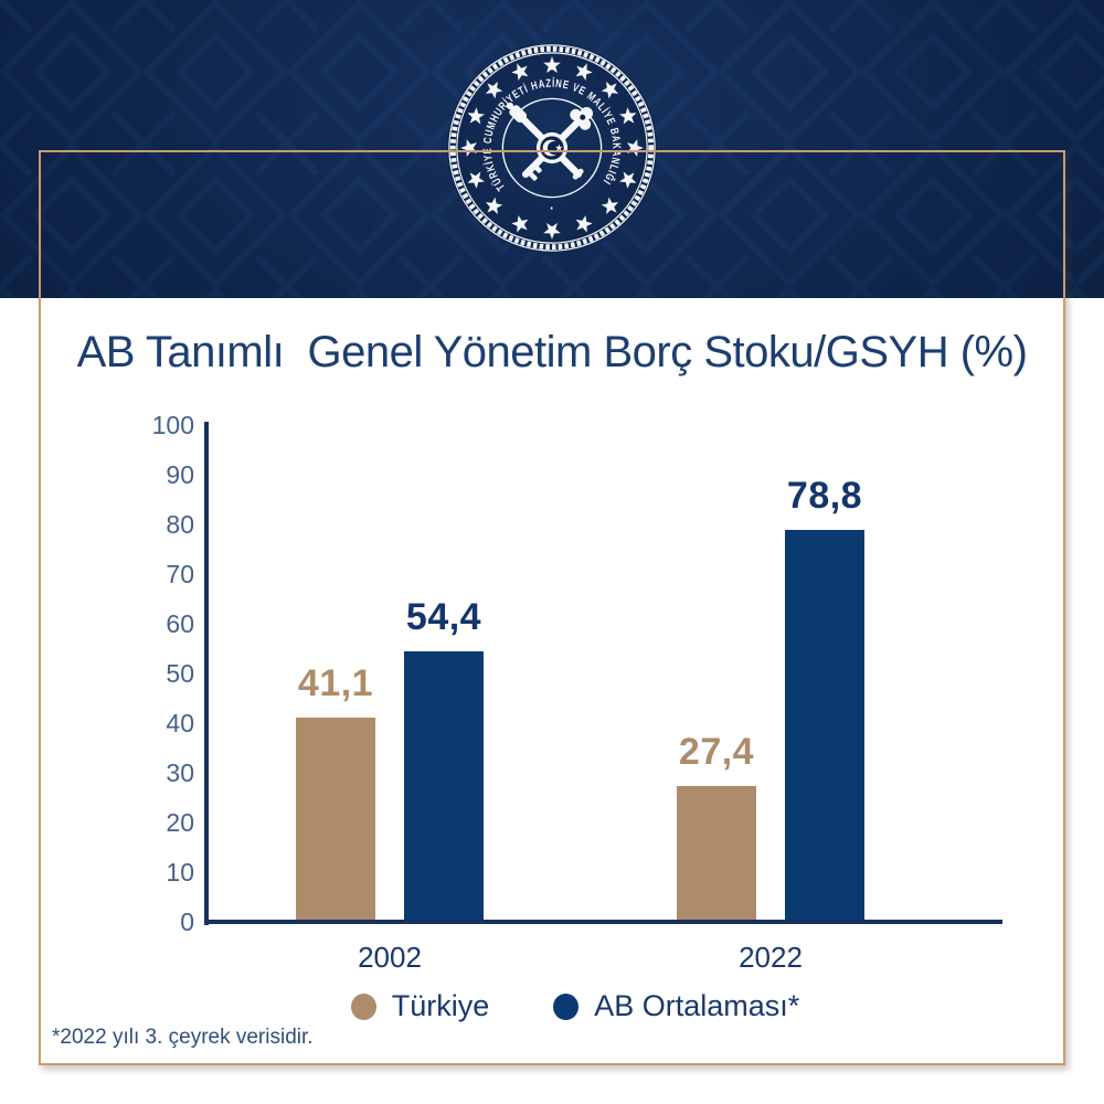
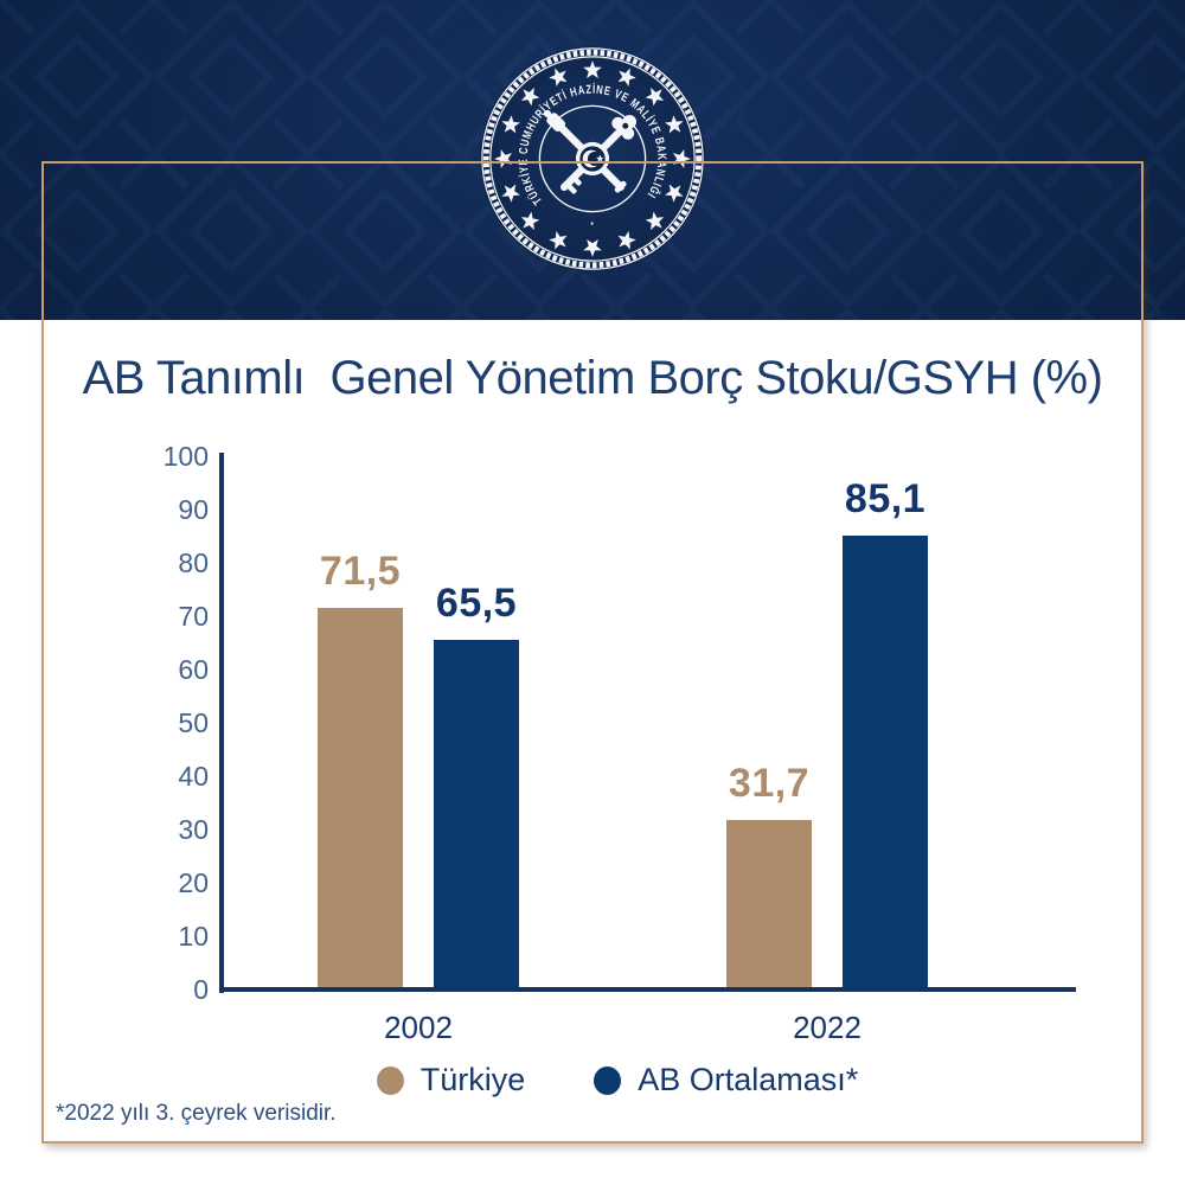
Türkiye/2002: 41,1 -> 71,5
AB Ortalaması*/2002: 54,4 -> 65,5
Türkiye/2022: 27,4 -> 31,7
AB Ortalaması*/2022: 78,8 -> 85,1
